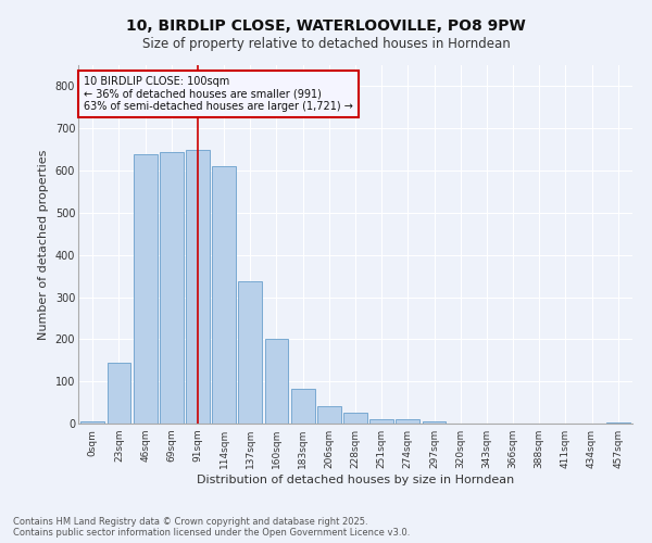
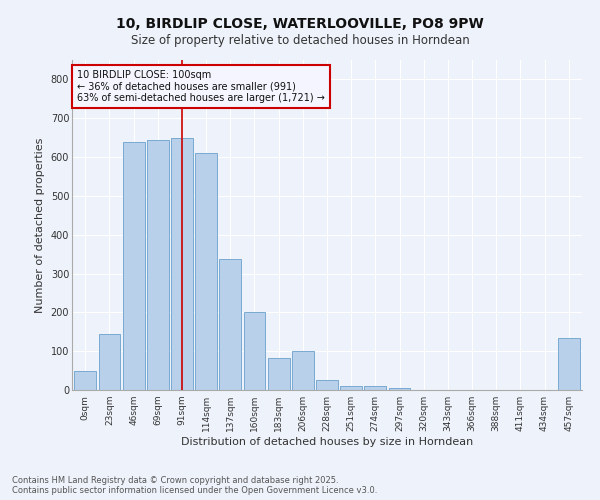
0sqm: 5 -> 50
206sqm: 42 -> 100
457sqm: 3 -> 135
